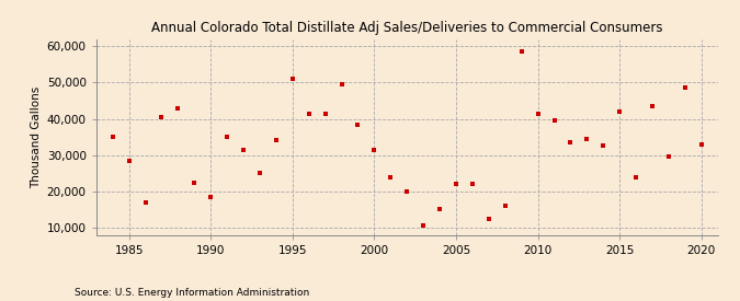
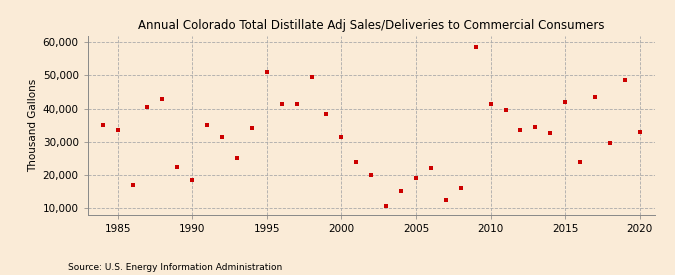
1985: 28,500 -> 33,500
2005: 22,000 -> 19,000
